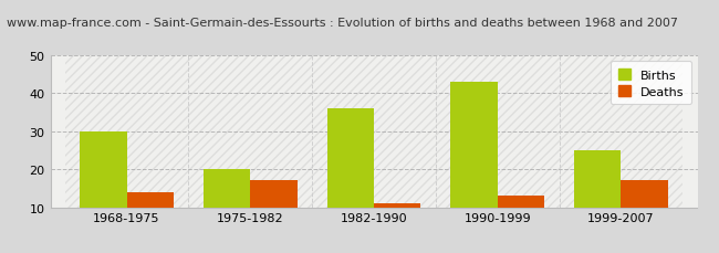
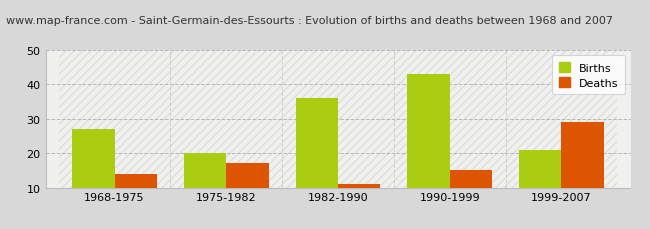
Births/1968-1975: 30 -> 27
Deaths/1990-1999: 13 -> 15
Births/1999-2007: 25 -> 21
Deaths/1999-2007: 17 -> 29
